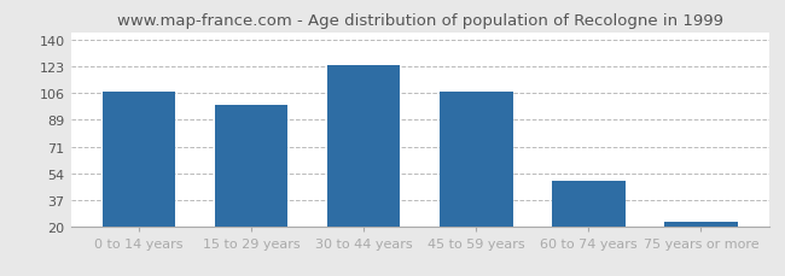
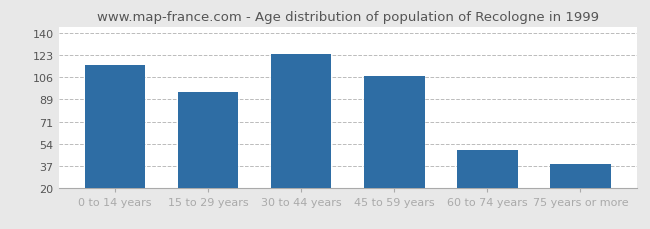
0 to 14 years: 107 -> 115
15 to 29 years: 98 -> 94
75 years or more: 23 -> 38
